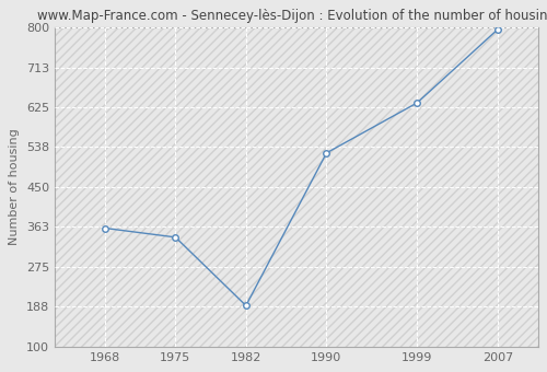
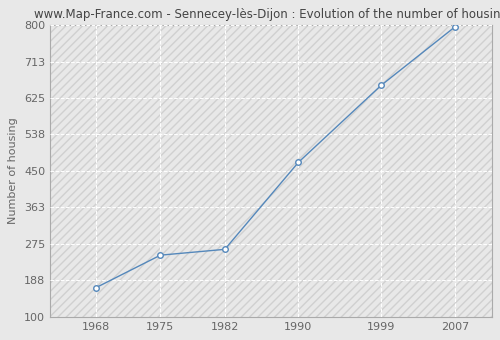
1968: 360 -> 170
1975: 340 -> 248
1982: 190 -> 262
1990: 525 -> 471
1999: 635 -> 656
